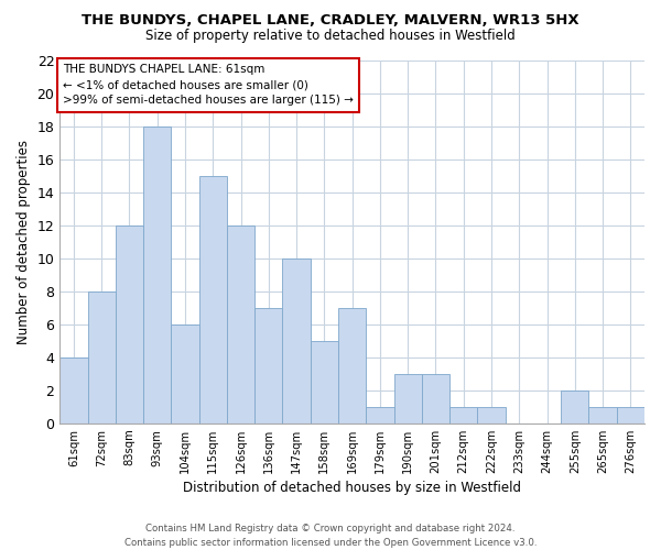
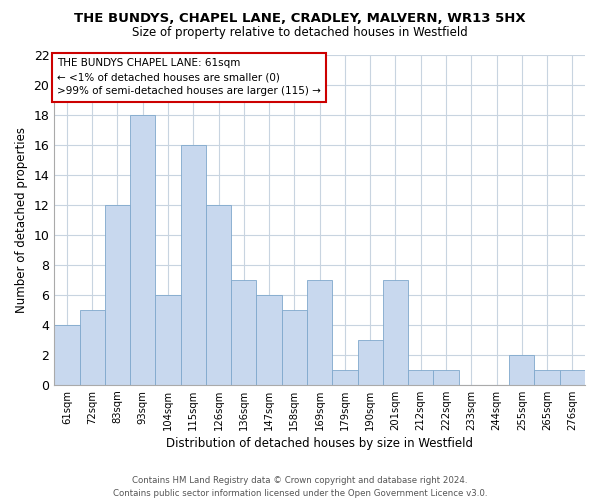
72sqm: 8 -> 5
115sqm: 15 -> 16
147sqm: 10 -> 6
201sqm: 3 -> 7
